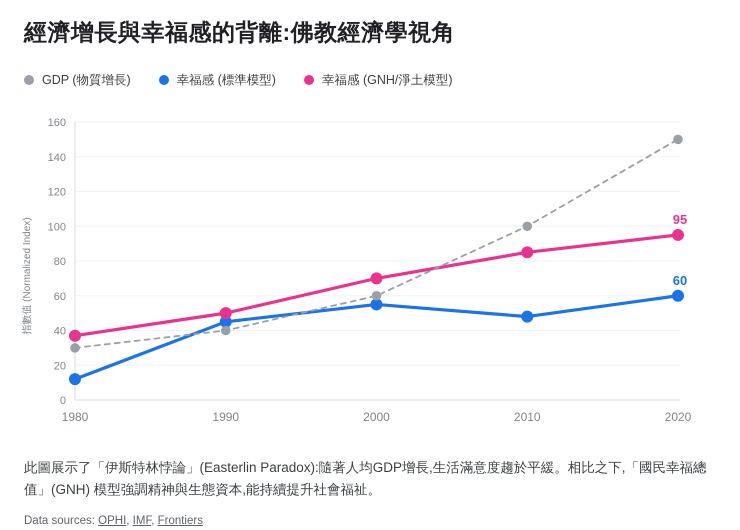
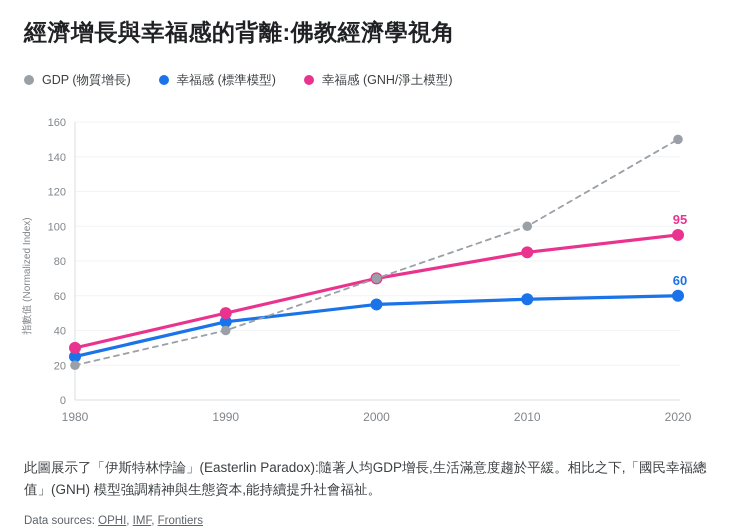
GDP (物質增長)/1980: 30 -> 20
幸福感 (標準模型)/1980: 12 -> 25
幸福感 (GNH/淨土模型)/1980: 37 -> 30
GDP (物質增長)/2000: 60 -> 70
幸福感 (標準模型)/2010: 48 -> 58
